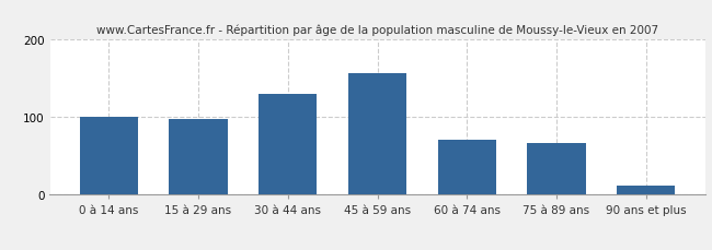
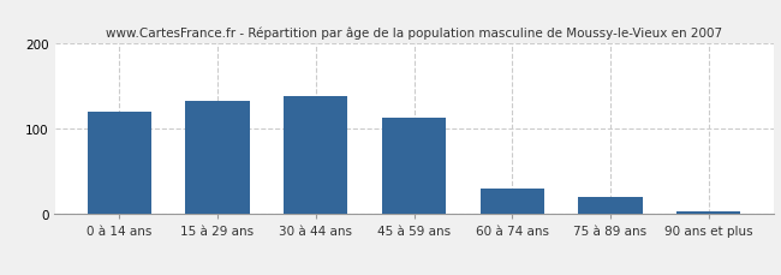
0 à 14 ans: 100 -> 120
15 à 29 ans: 98 -> 133
30 à 44 ans: 130 -> 138
45 à 59 ans: 156 -> 113
60 à 74 ans: 70 -> 30
75 à 89 ans: 66 -> 20
90 ans et plus: 12 -> 3
